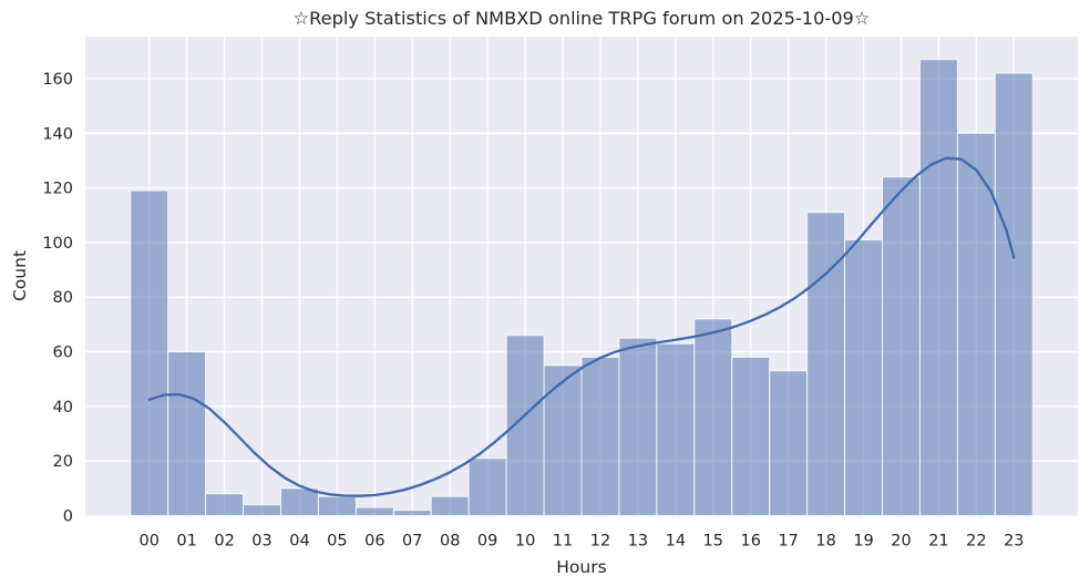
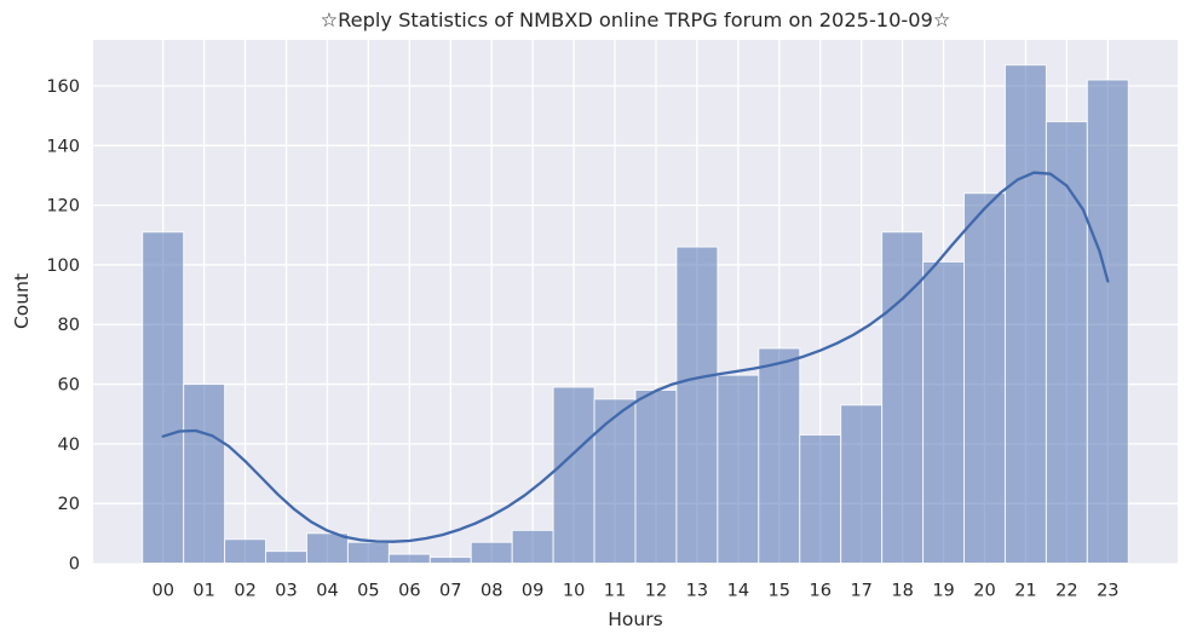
00: 119 -> 111
09: 21 -> 11
10: 66 -> 59
13: 65 -> 106
16: 58 -> 43
22: 140 -> 148
